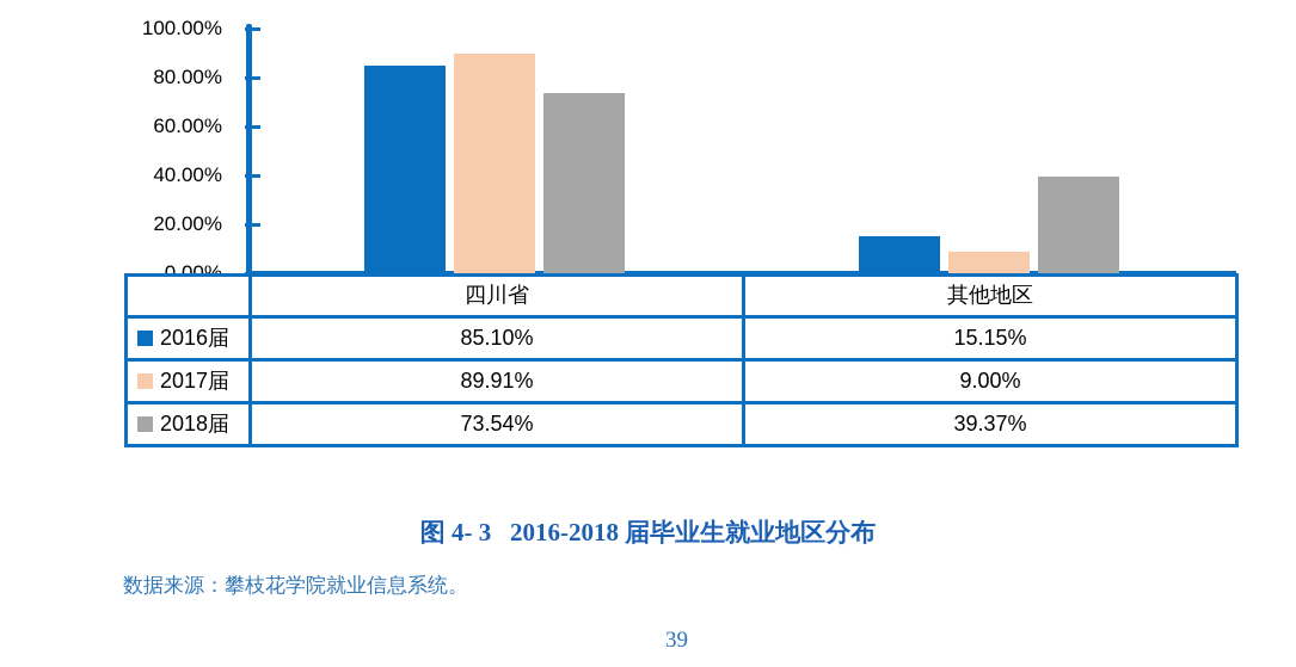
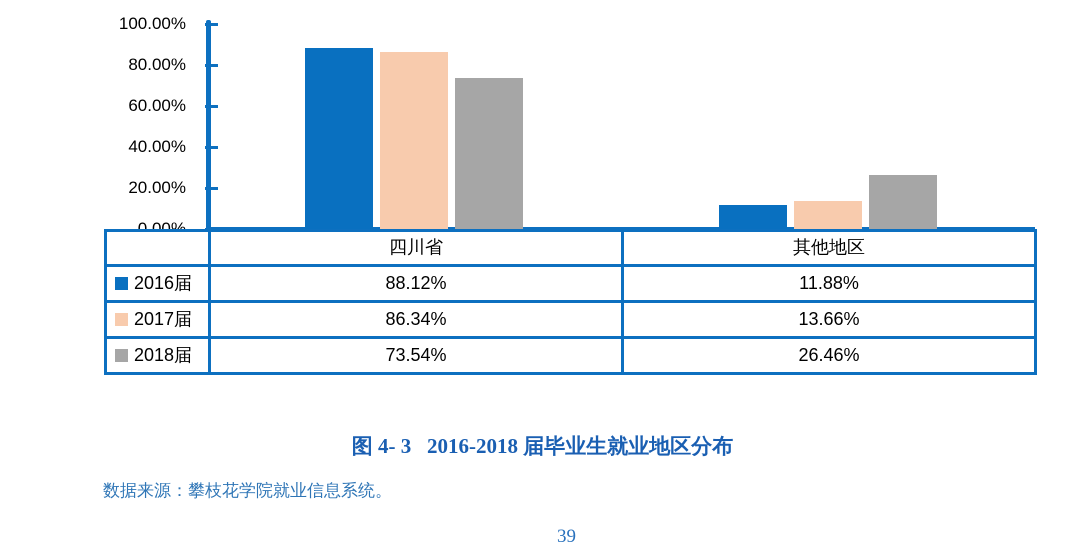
2016届/四川省: 85.10% -> 88.12%
2017届/四川省: 89.91% -> 86.34%
2016届/其他地区: 15.15% -> 11.88%
2017届/其他地区: 9.00% -> 13.66%
2018届/其他地区: 39.37% -> 26.46%
